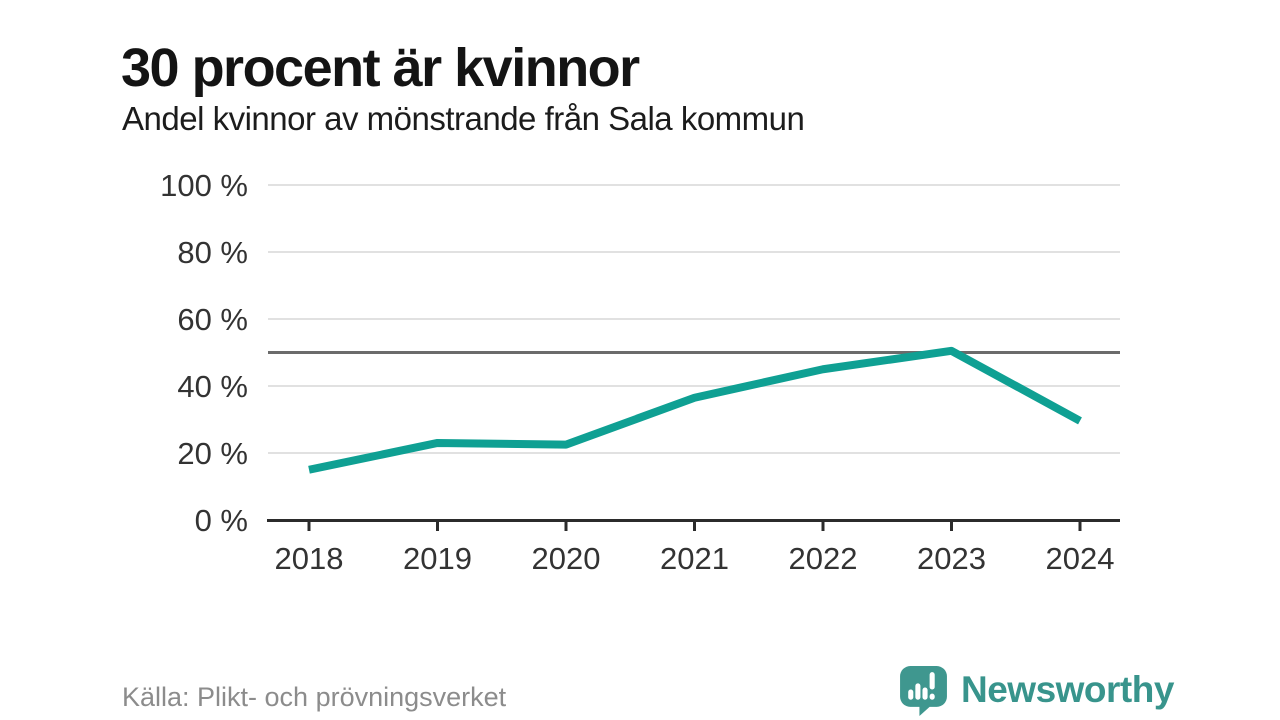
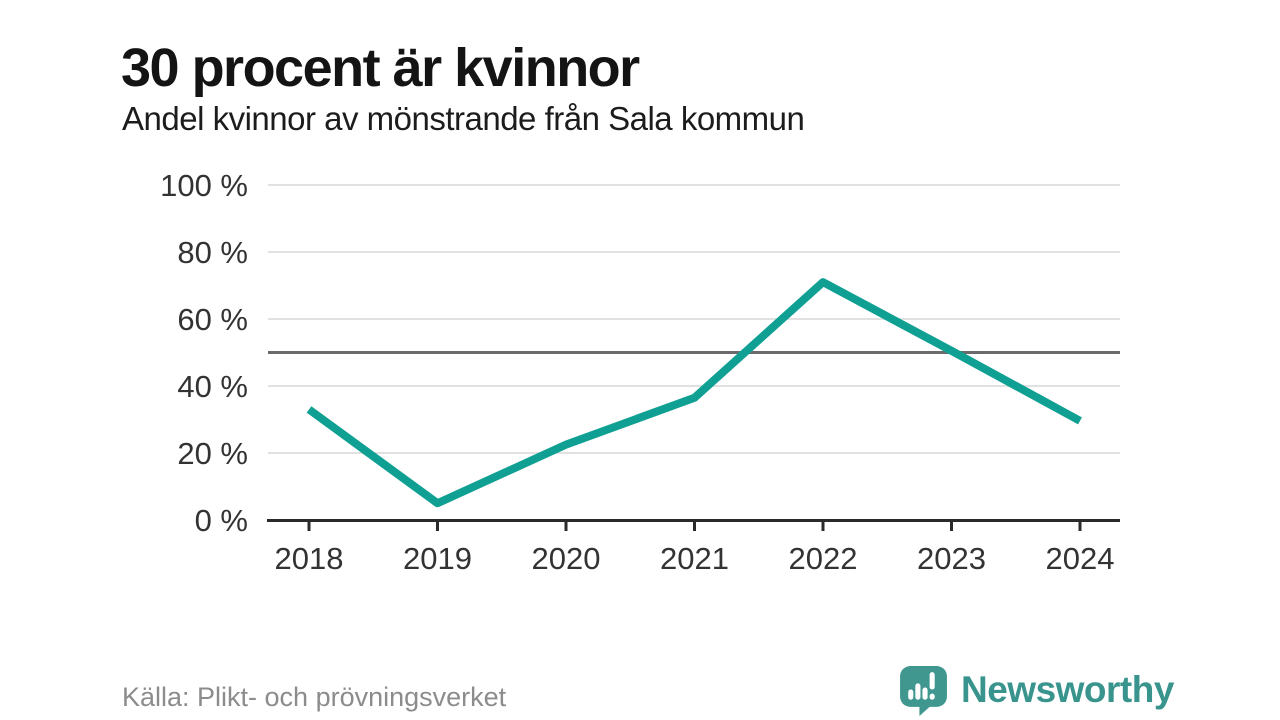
2018: 15% -> 33%
2019: 23% -> 5%
2022: 45% -> 71%
